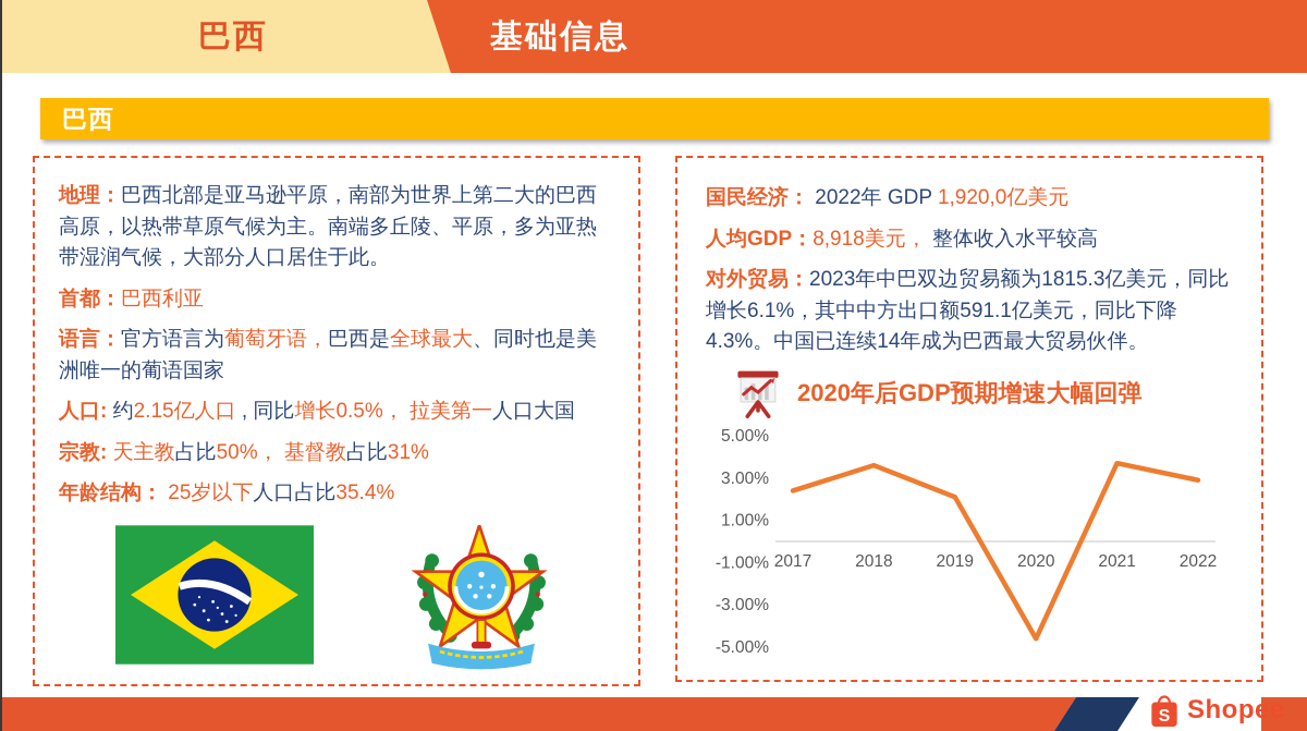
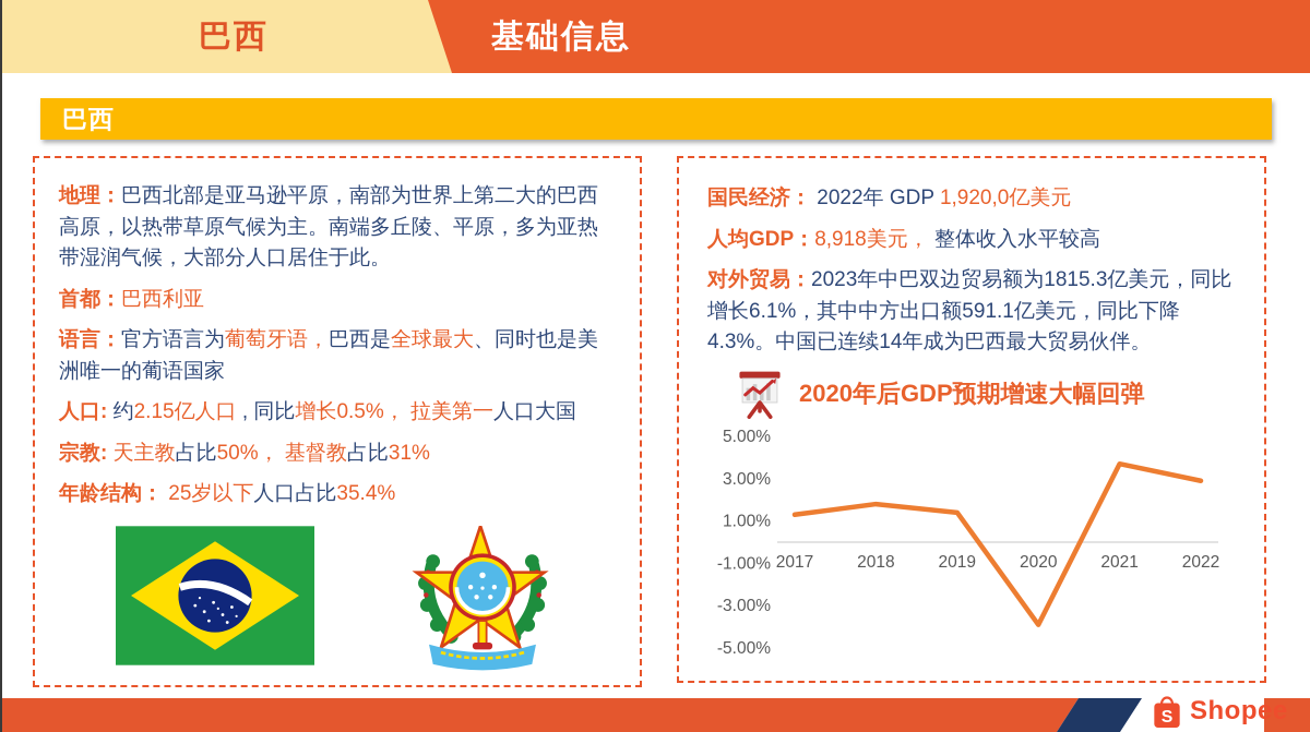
2017: 2.4% -> 1.3%
2018: 3.6% -> 1.8%
2019: 2.1% -> 1.4%
2020: -4.6% -> -3.9%
